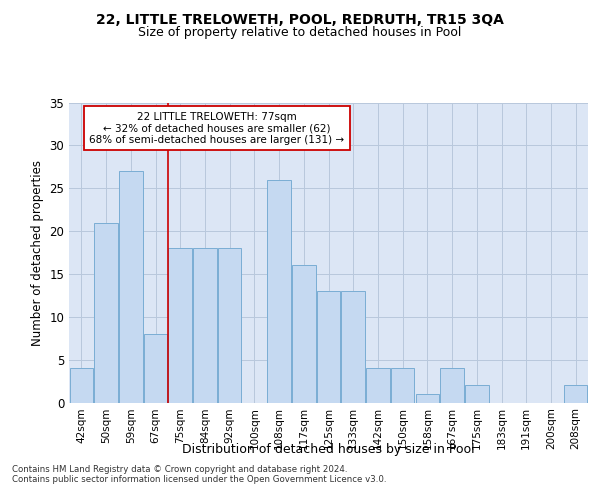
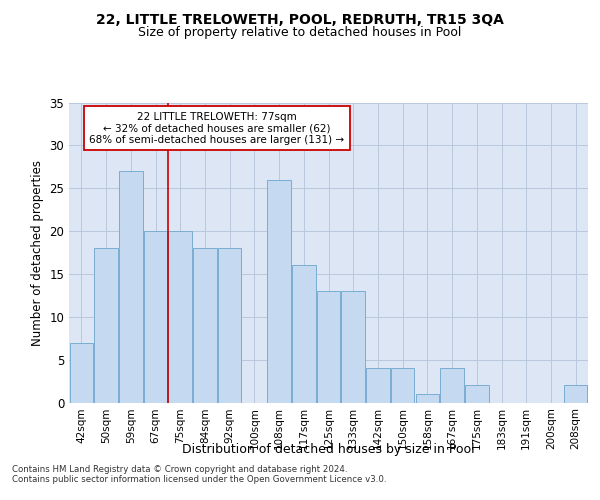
42sqm: 4 -> 7
50sqm: 21 -> 18
67sqm: 8 -> 20
75sqm: 18 -> 20
